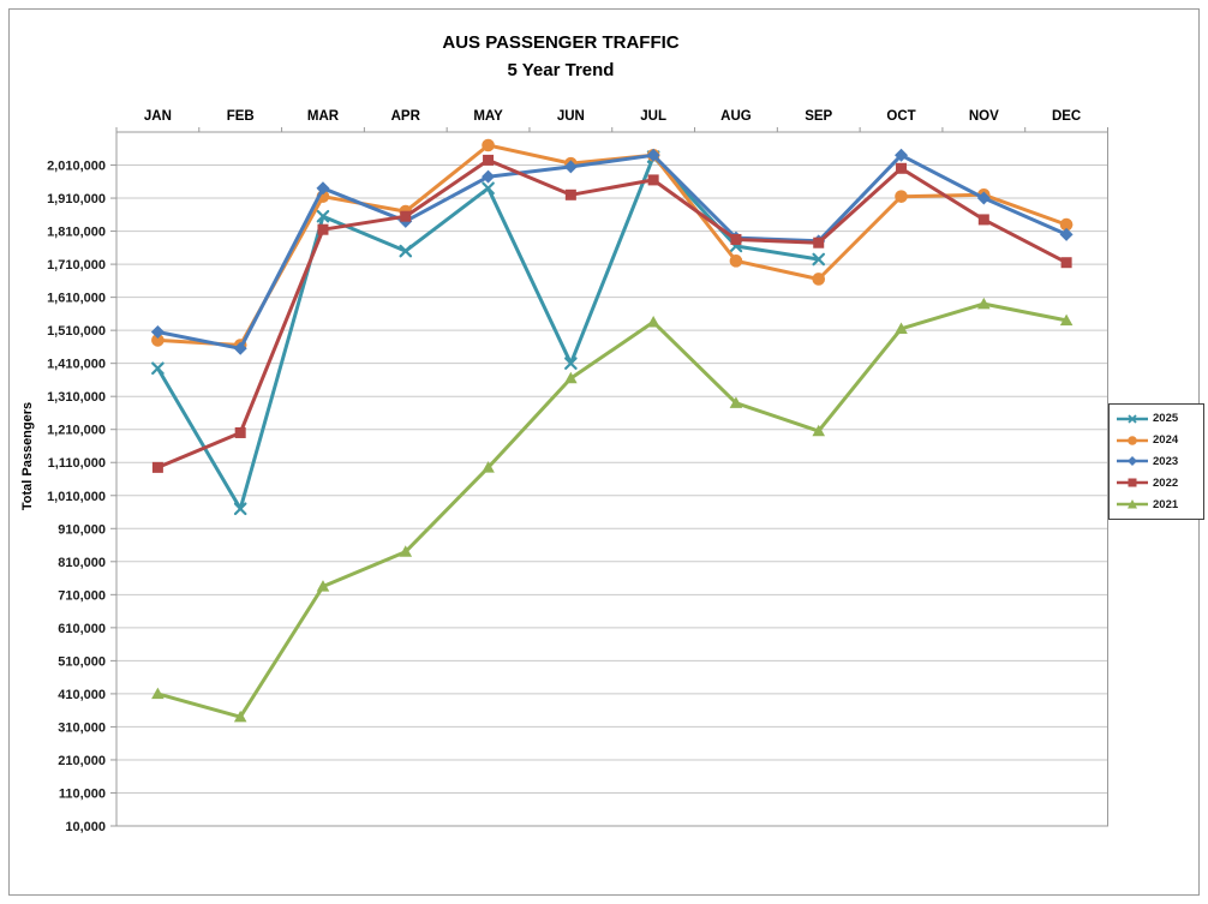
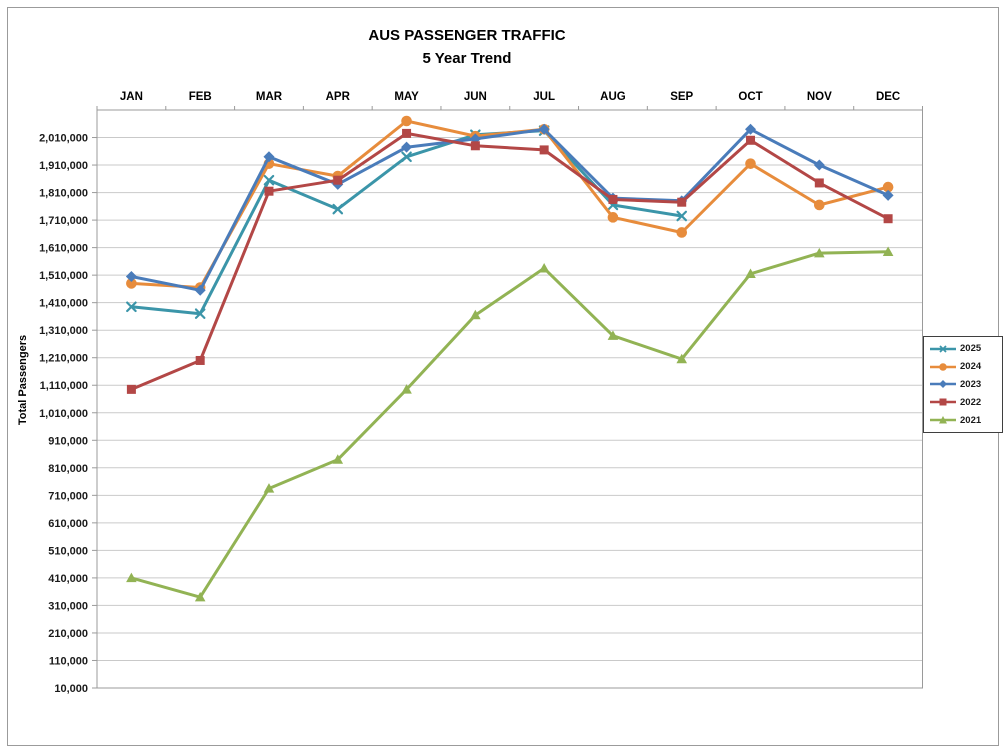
2025/FEB: 970000 -> 1370000
2025/JUN: 1410000 -> 2020000
2022/JUN: 1920000 -> 1980000
2024/NOV: 1920000 -> 1760000
2021/DEC: 1540000 -> 1600000
